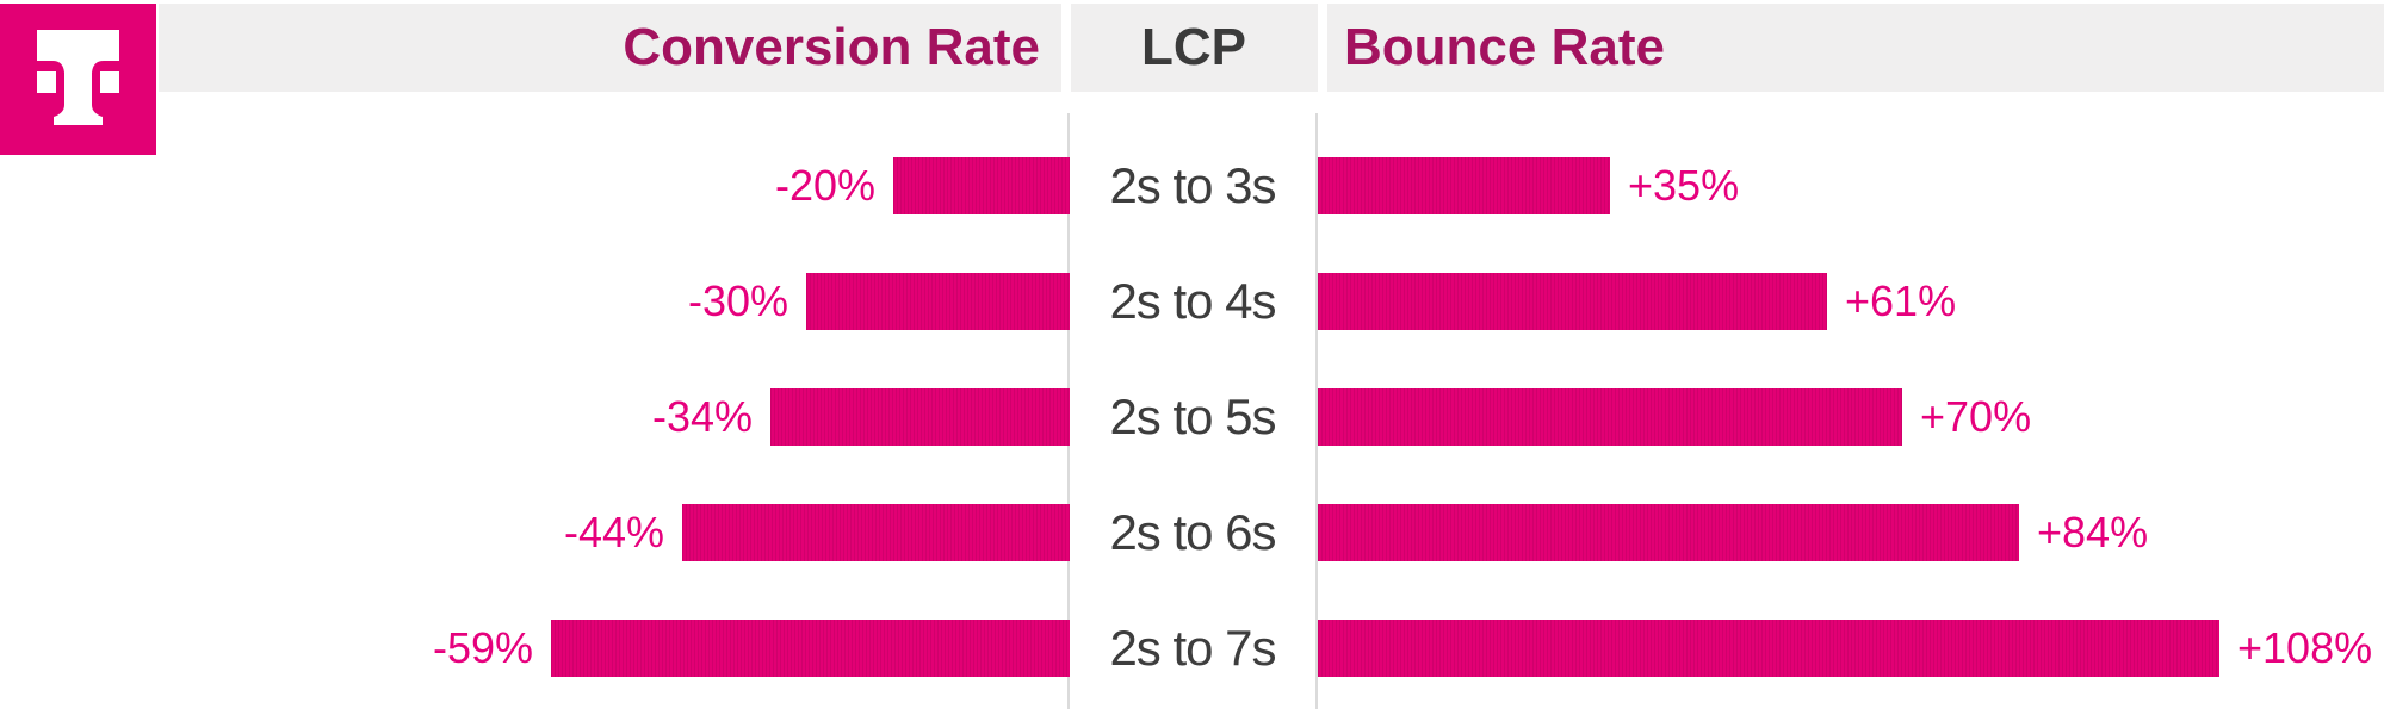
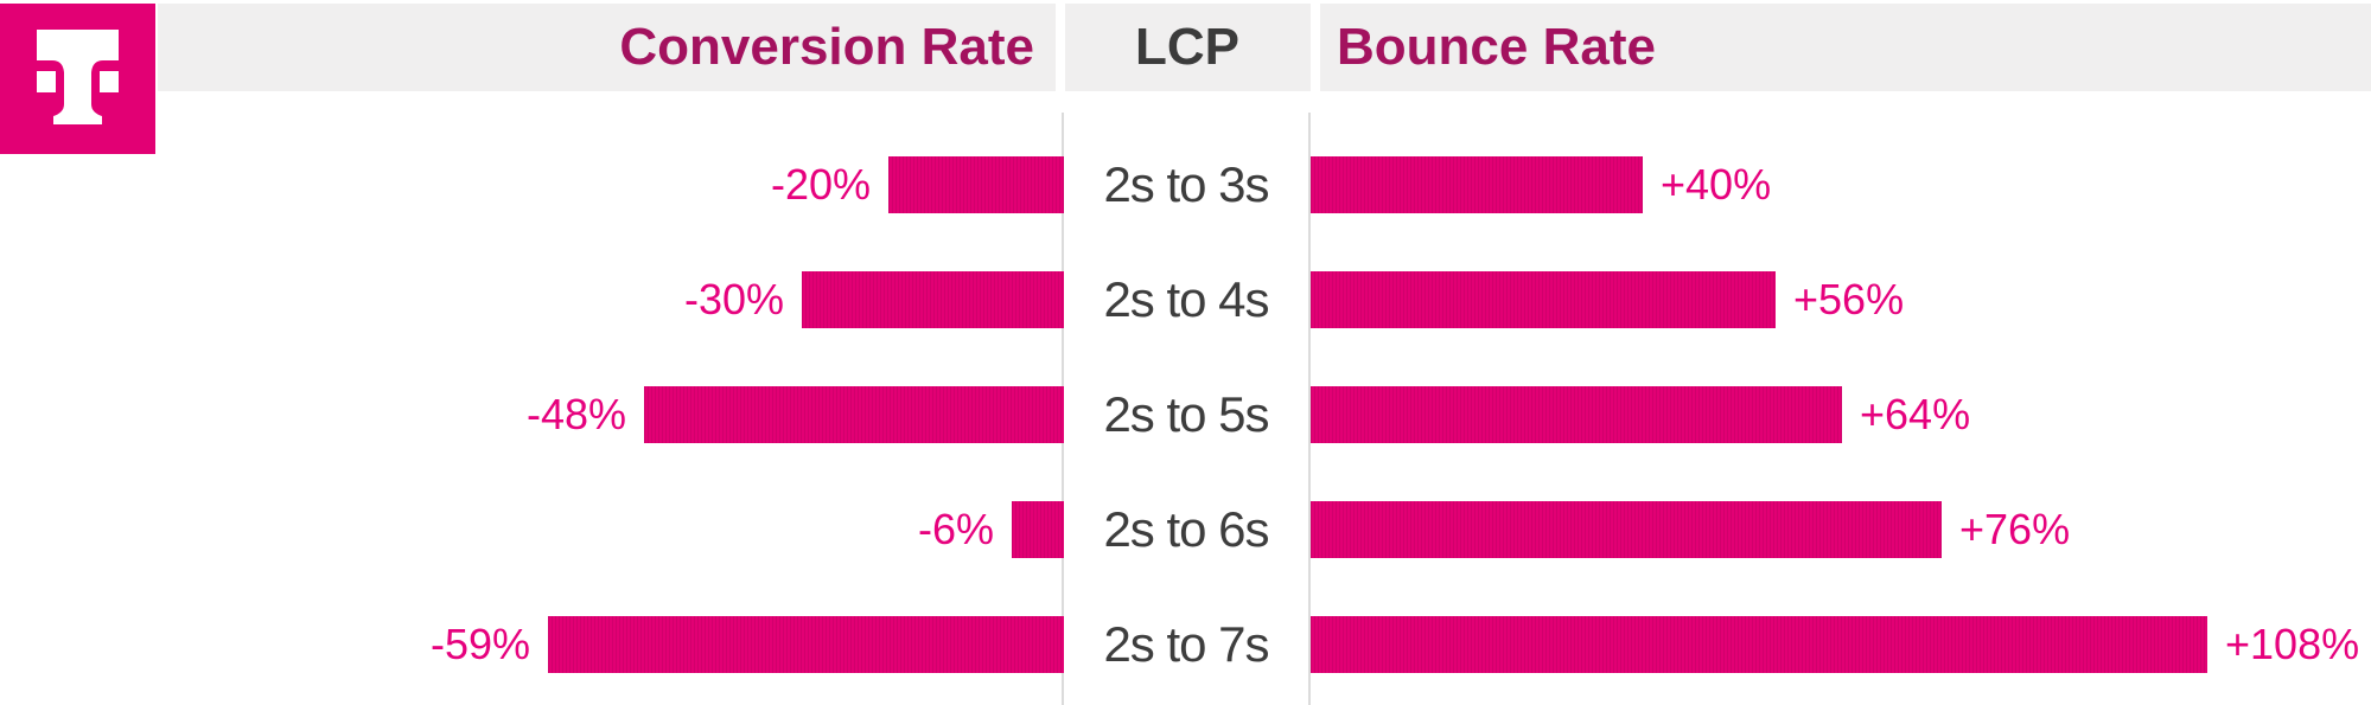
Bounce Rate/2s to 3s: +35% -> +40%
Bounce Rate/2s to 4s: +61% -> +56%
Conversion Rate/2s to 5s: -34% -> -48%
Bounce Rate/2s to 5s: +70% -> +64%
Conversion Rate/2s to 6s: -44% -> -6%
Bounce Rate/2s to 6s: +84% -> +76%
